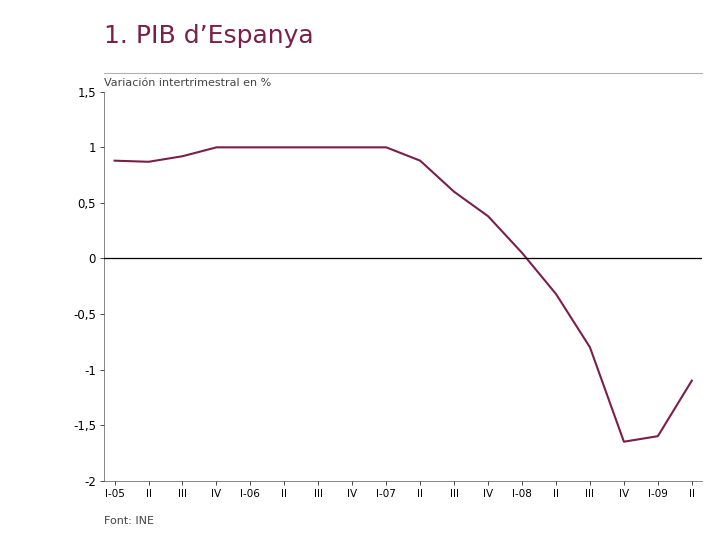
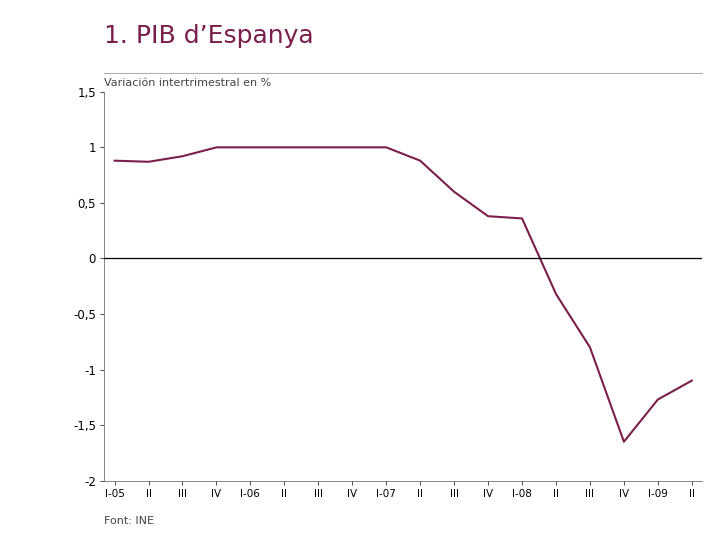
I-08: 0,05 -> 0,36
I-09: -1,60 -> -1,27
